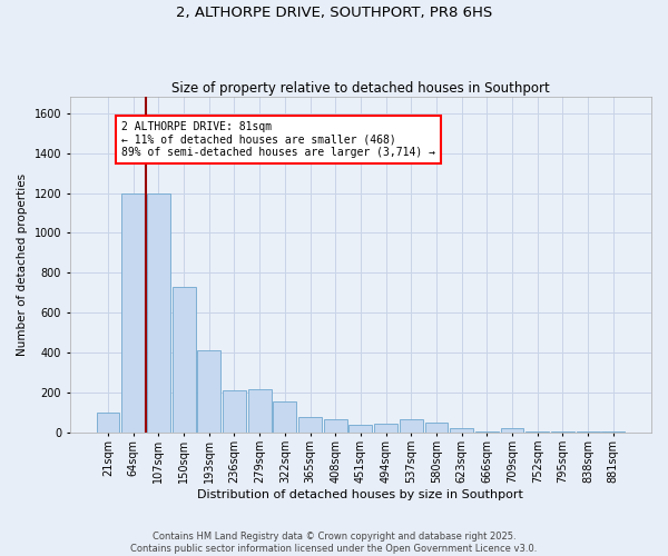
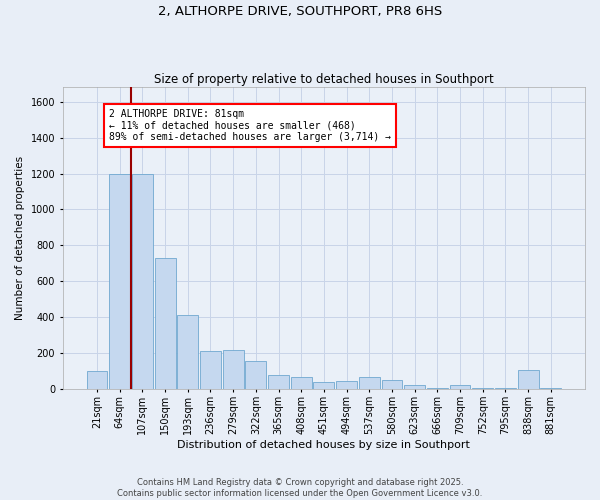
838sqm: 10 -> 110
